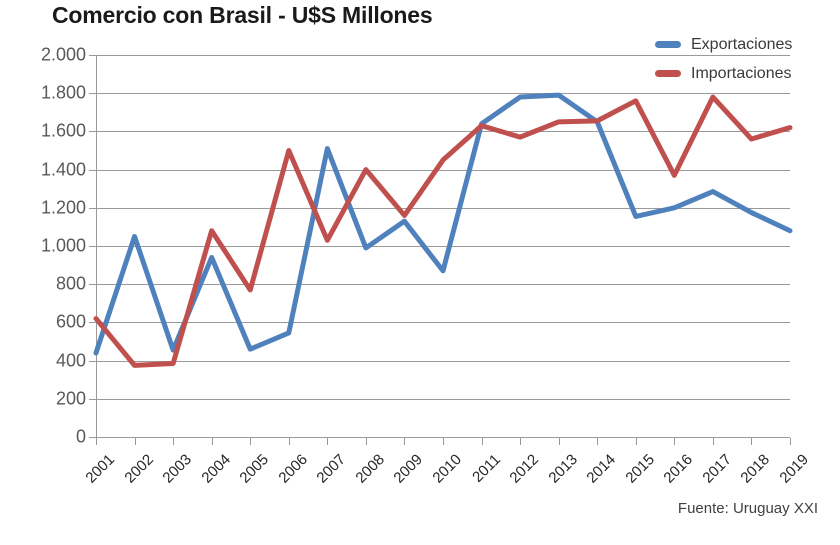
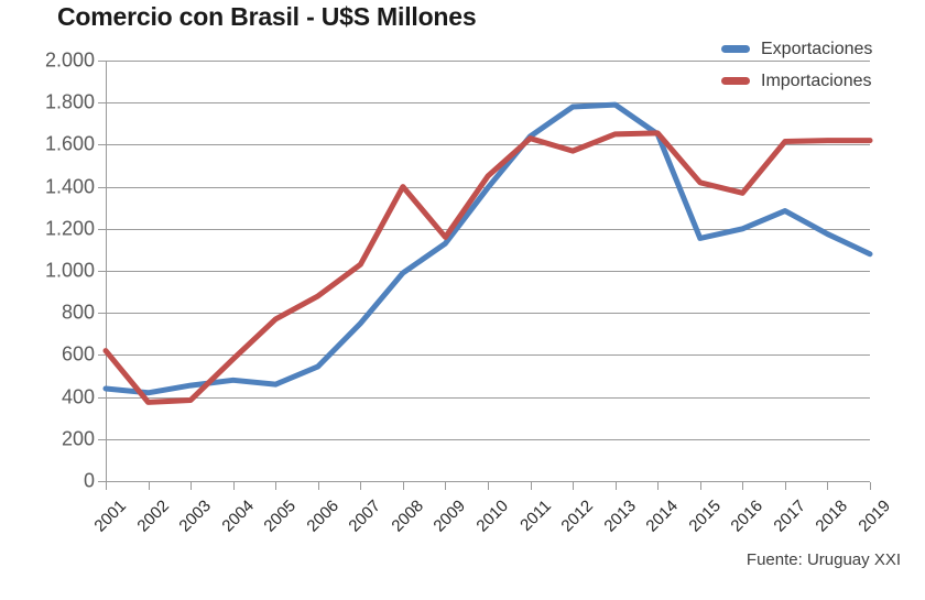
Exportaciones/2002: 1050 -> 420
Exportaciones/2004: 940 -> 480
Importaciones/2004: 1080 -> 580
Importaciones/2006: 1500 -> 880
Exportaciones/2007: 1510 -> 750
Exportaciones/2010: 870 -> 1400
Importaciones/2015: 1760 -> 1420
Importaciones/2017: 1780 -> 1620
Importaciones/2018: 1560 -> 1620
